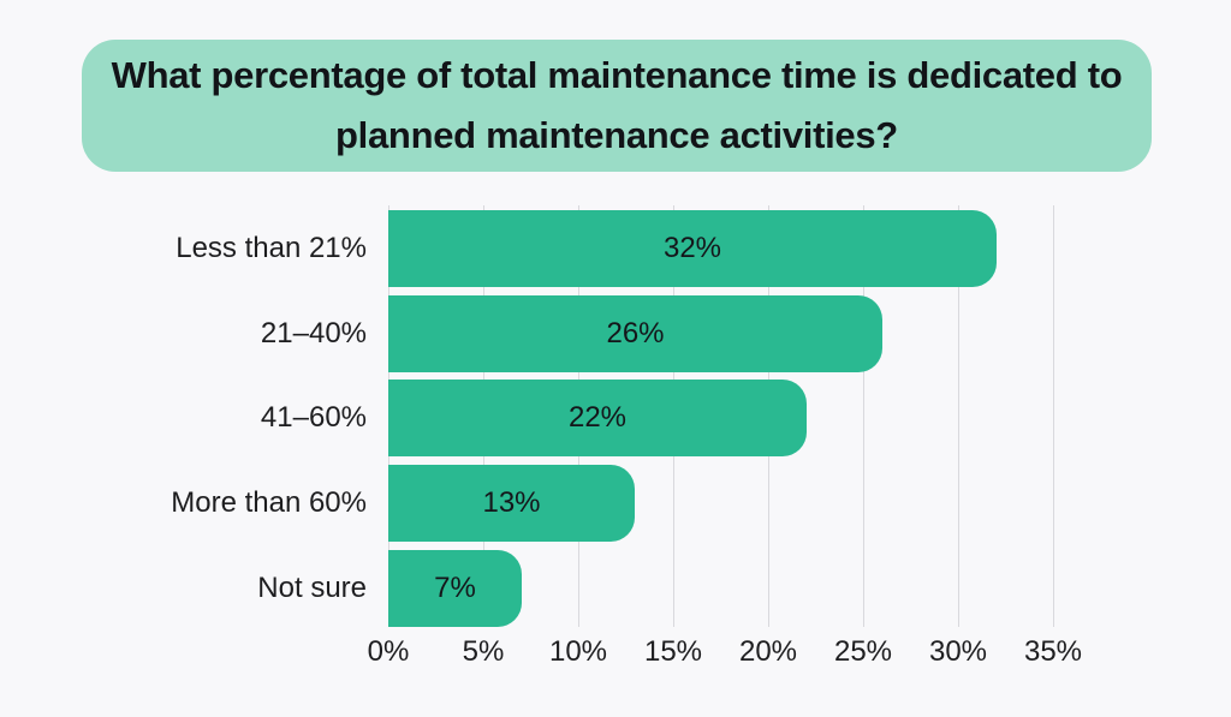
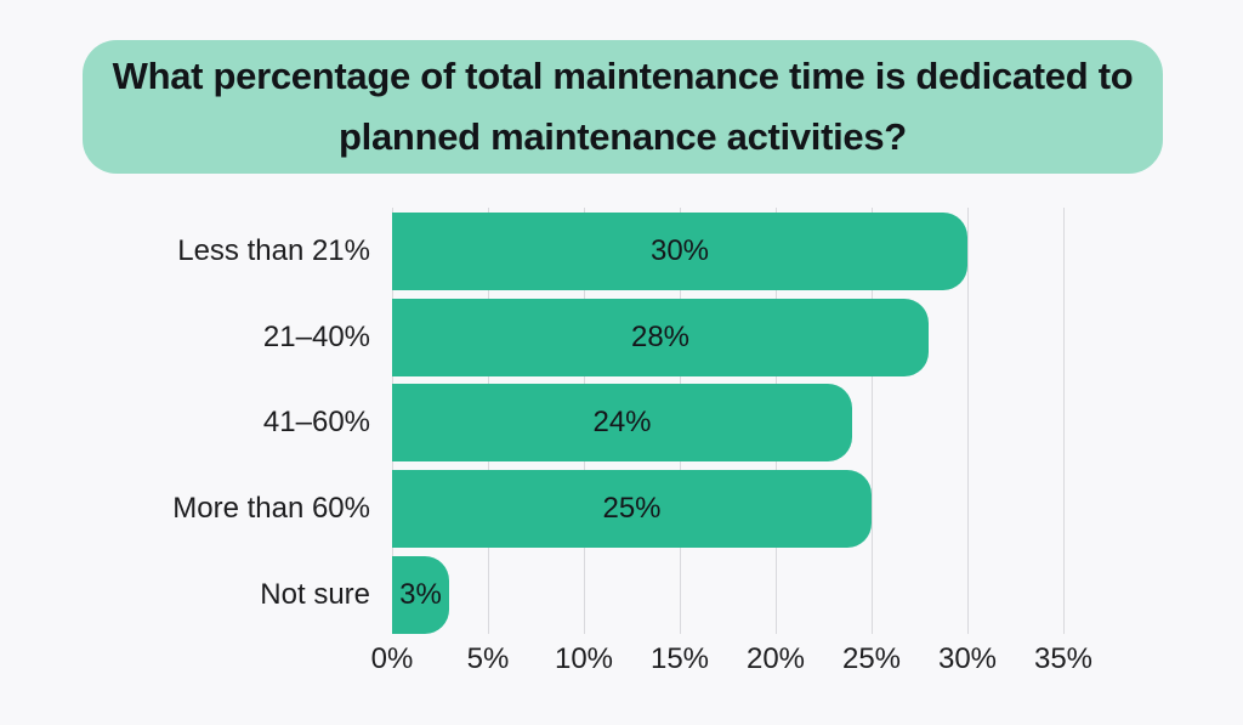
Less than 21%: 32% -> 30%
21–40%: 26% -> 28%
41–60%: 22% -> 24%
More than 60%: 13% -> 25%
Not sure: 7% -> 3%
